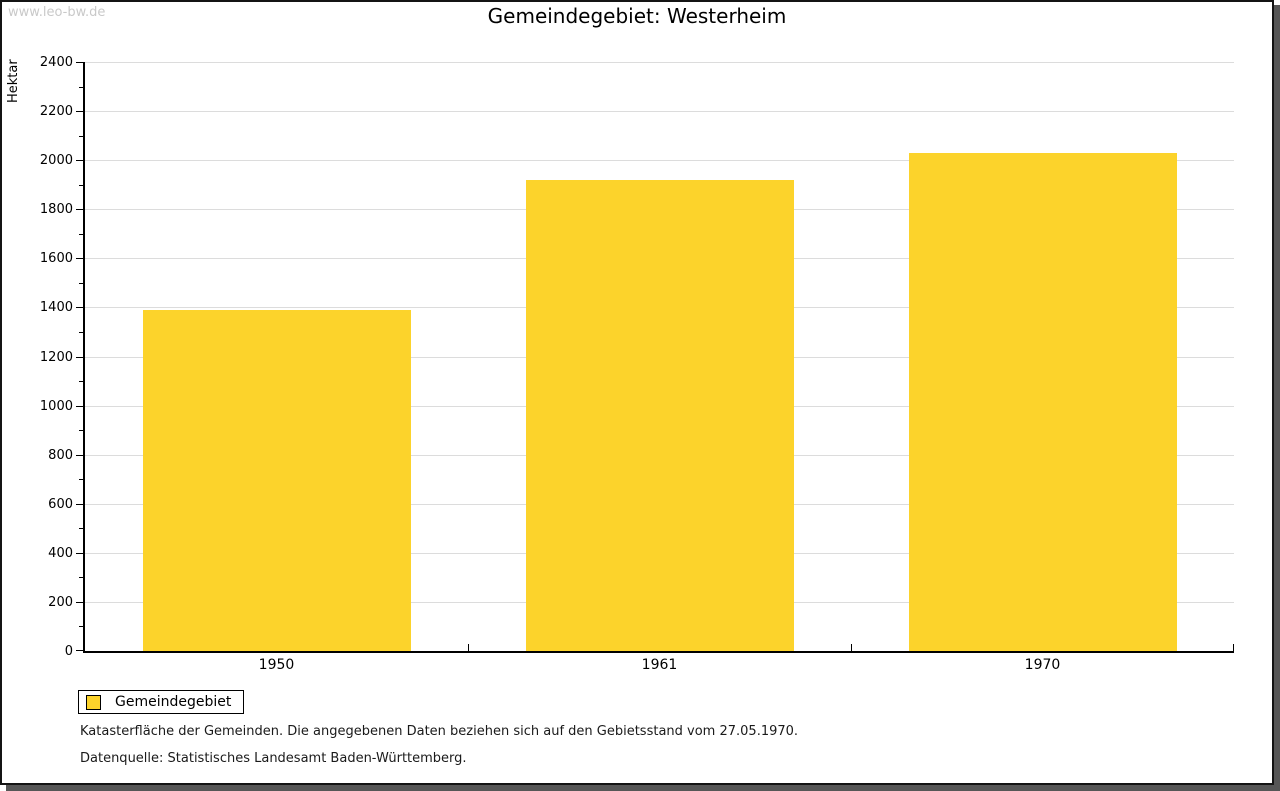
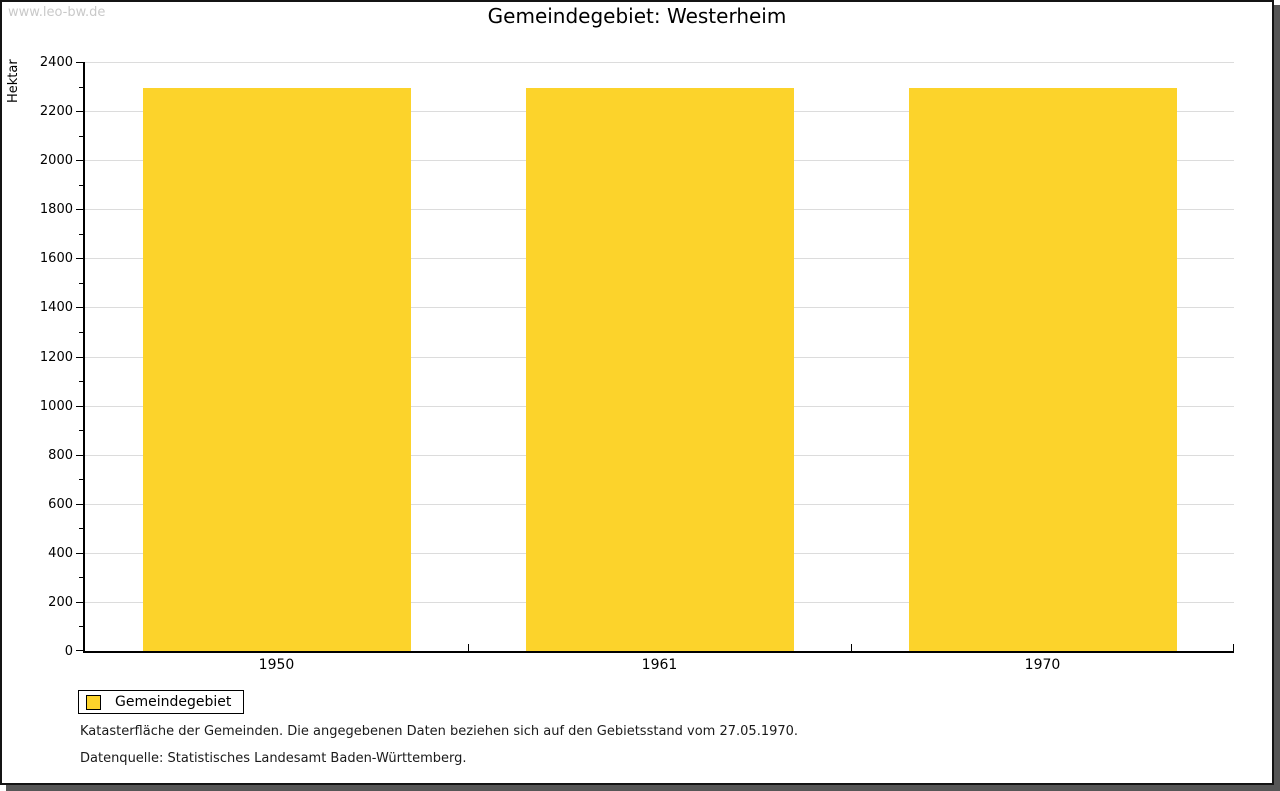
1950: 1390 -> 2290
1961: 1920 -> 2290
1970: 2030 -> 2290
